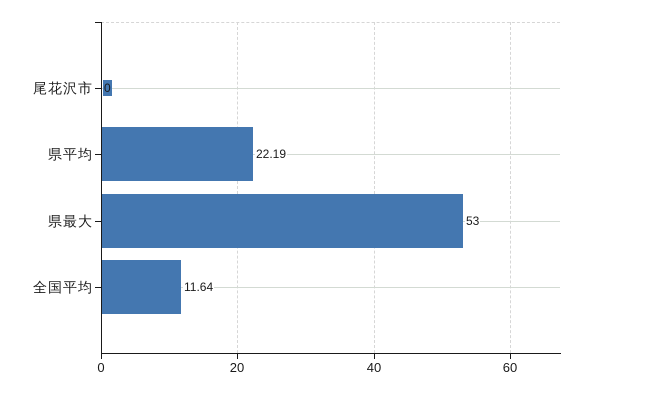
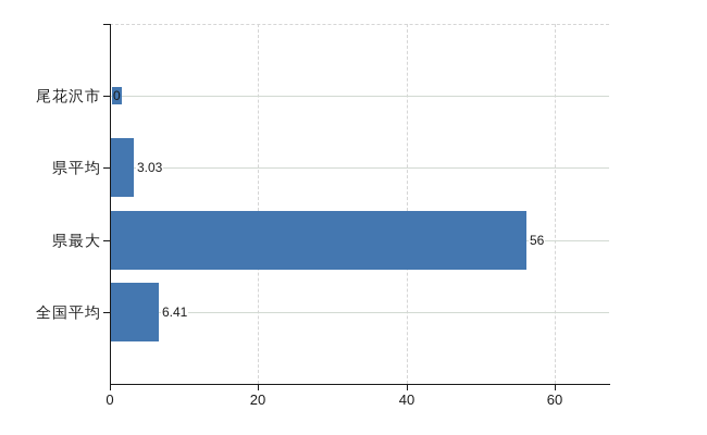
県平均: 22.19 -> 3.03
県最大: 53 -> 56
全国平均: 11.64 -> 6.41
